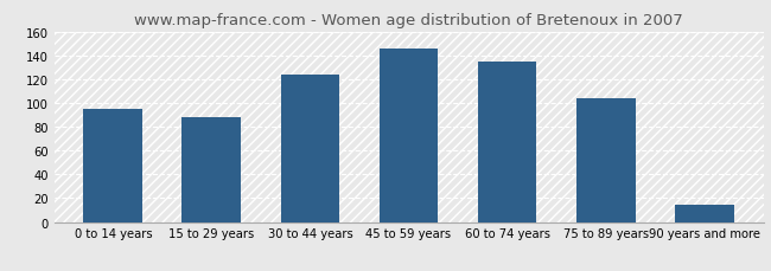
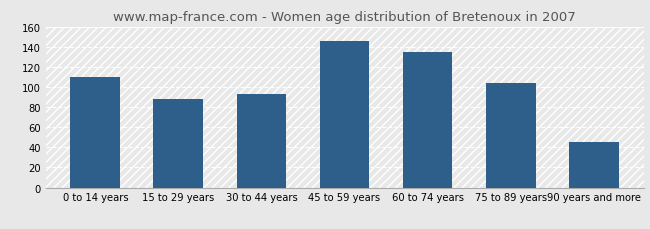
0 to 14 years: 95 -> 110
30 to 44 years: 124 -> 93
90 years and more: 15 -> 45
